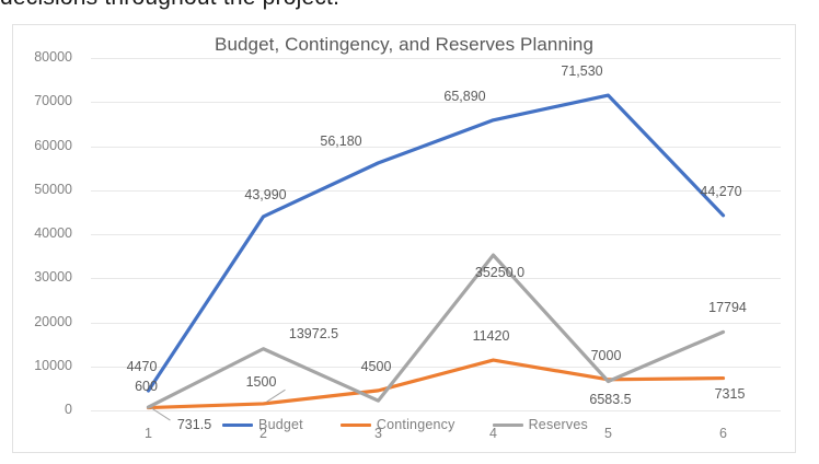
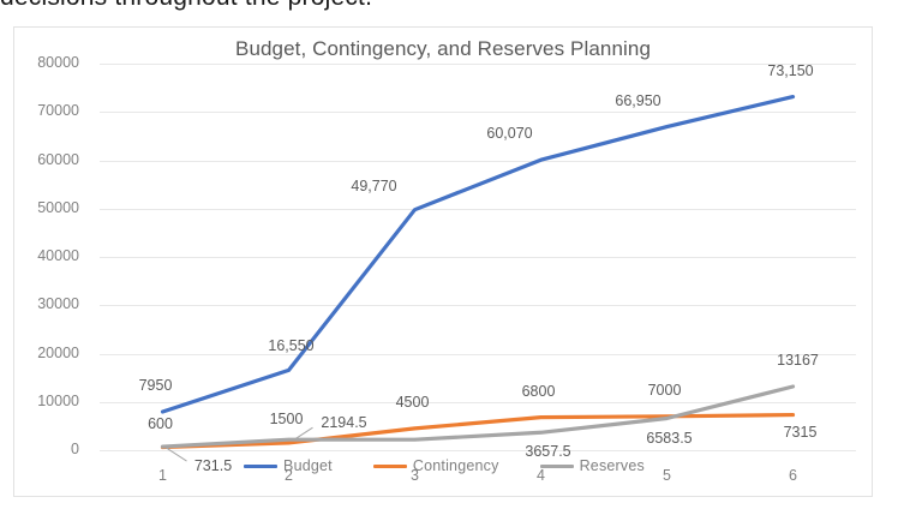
Budget/1: 4470 -> 7950
Budget/2: 43,990 -> 16,550
Reserves/2: 13972.5 -> 2194.5
Budget/3: 56,180 -> 49,770
Budget/4: 65,890 -> 60,070
Contingency/4: 11420 -> 6800
Reserves/4: 35250.0 -> 3657.5
Budget/5: 71,530 -> 66,950
Budget/6: 44,270 -> 73,150
Reserves/6: 17794 -> 13167
